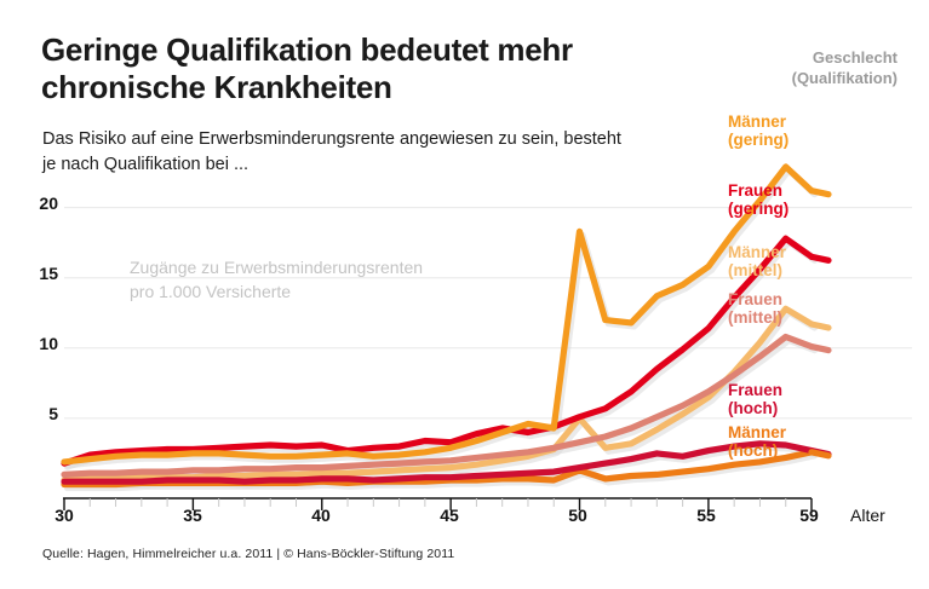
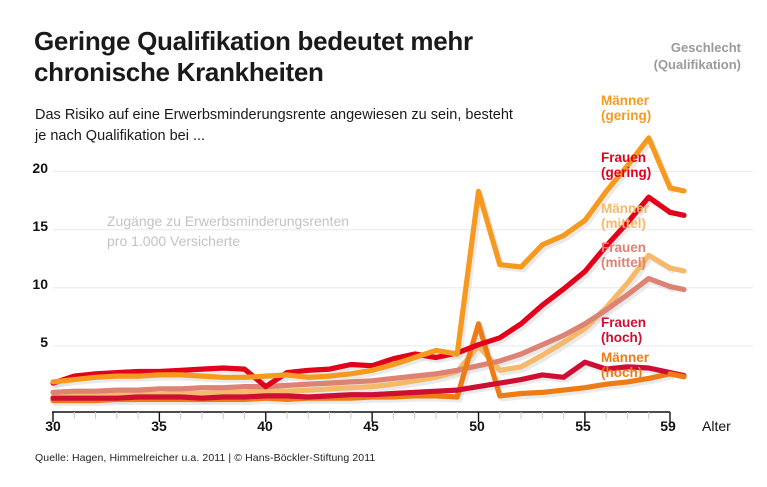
Frauen (gering)/40: 3.1 -> 1.5
Männer (hoch)/50: 1.3 -> 6.9
Frauen (hoch)/55: 2.7 -> 3.6
Männer (gering)/59: 21.2 -> 18.6
